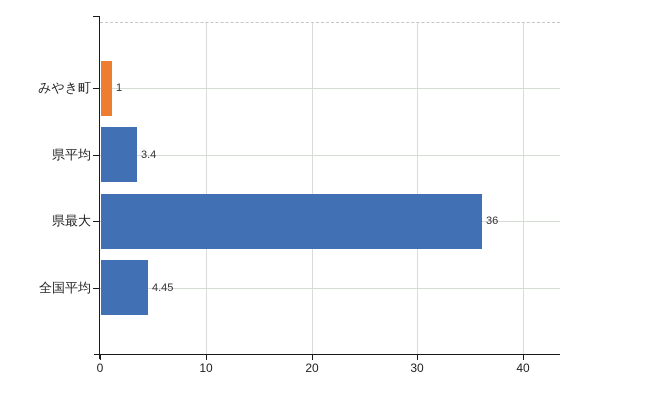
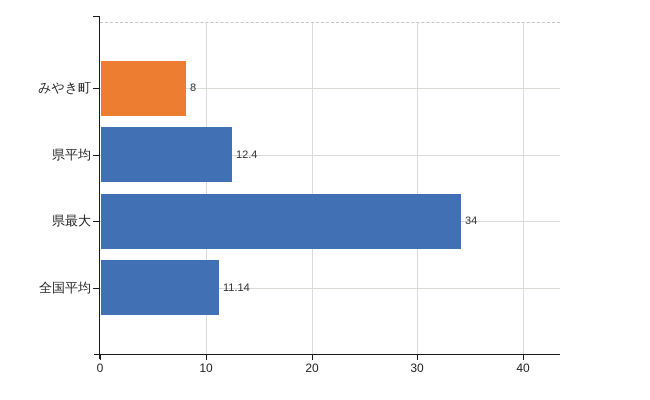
みやき町: 1 -> 8
県平均: 3.4 -> 12.4
県最大: 36 -> 34
全国平均: 4.45 -> 11.14
